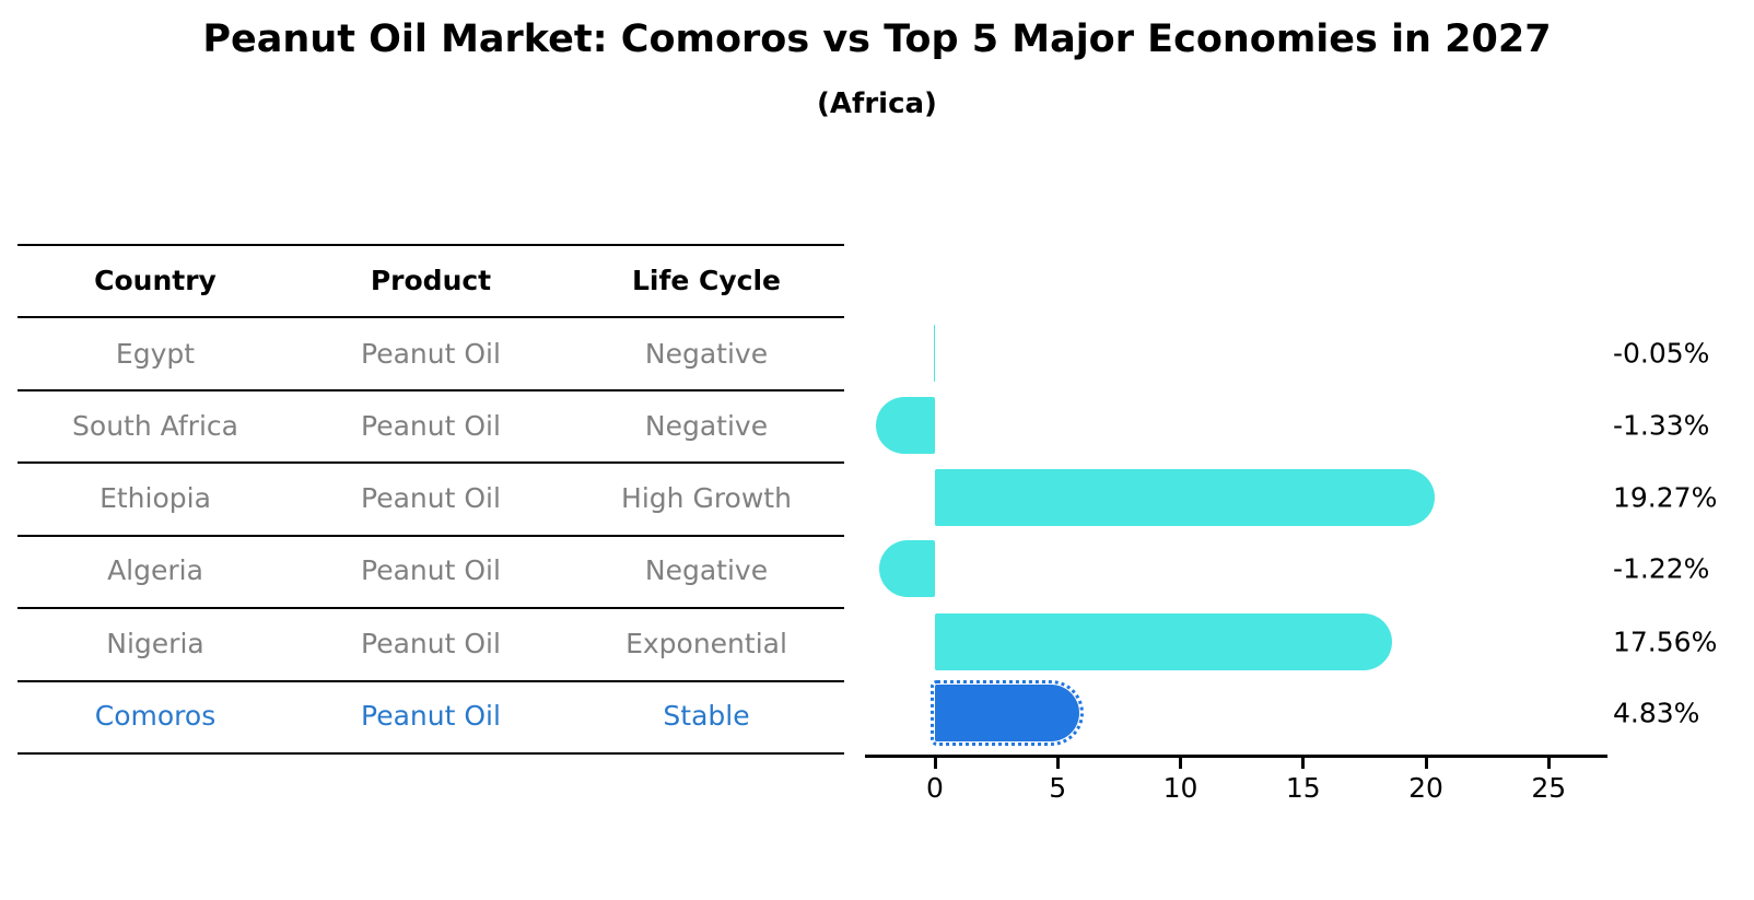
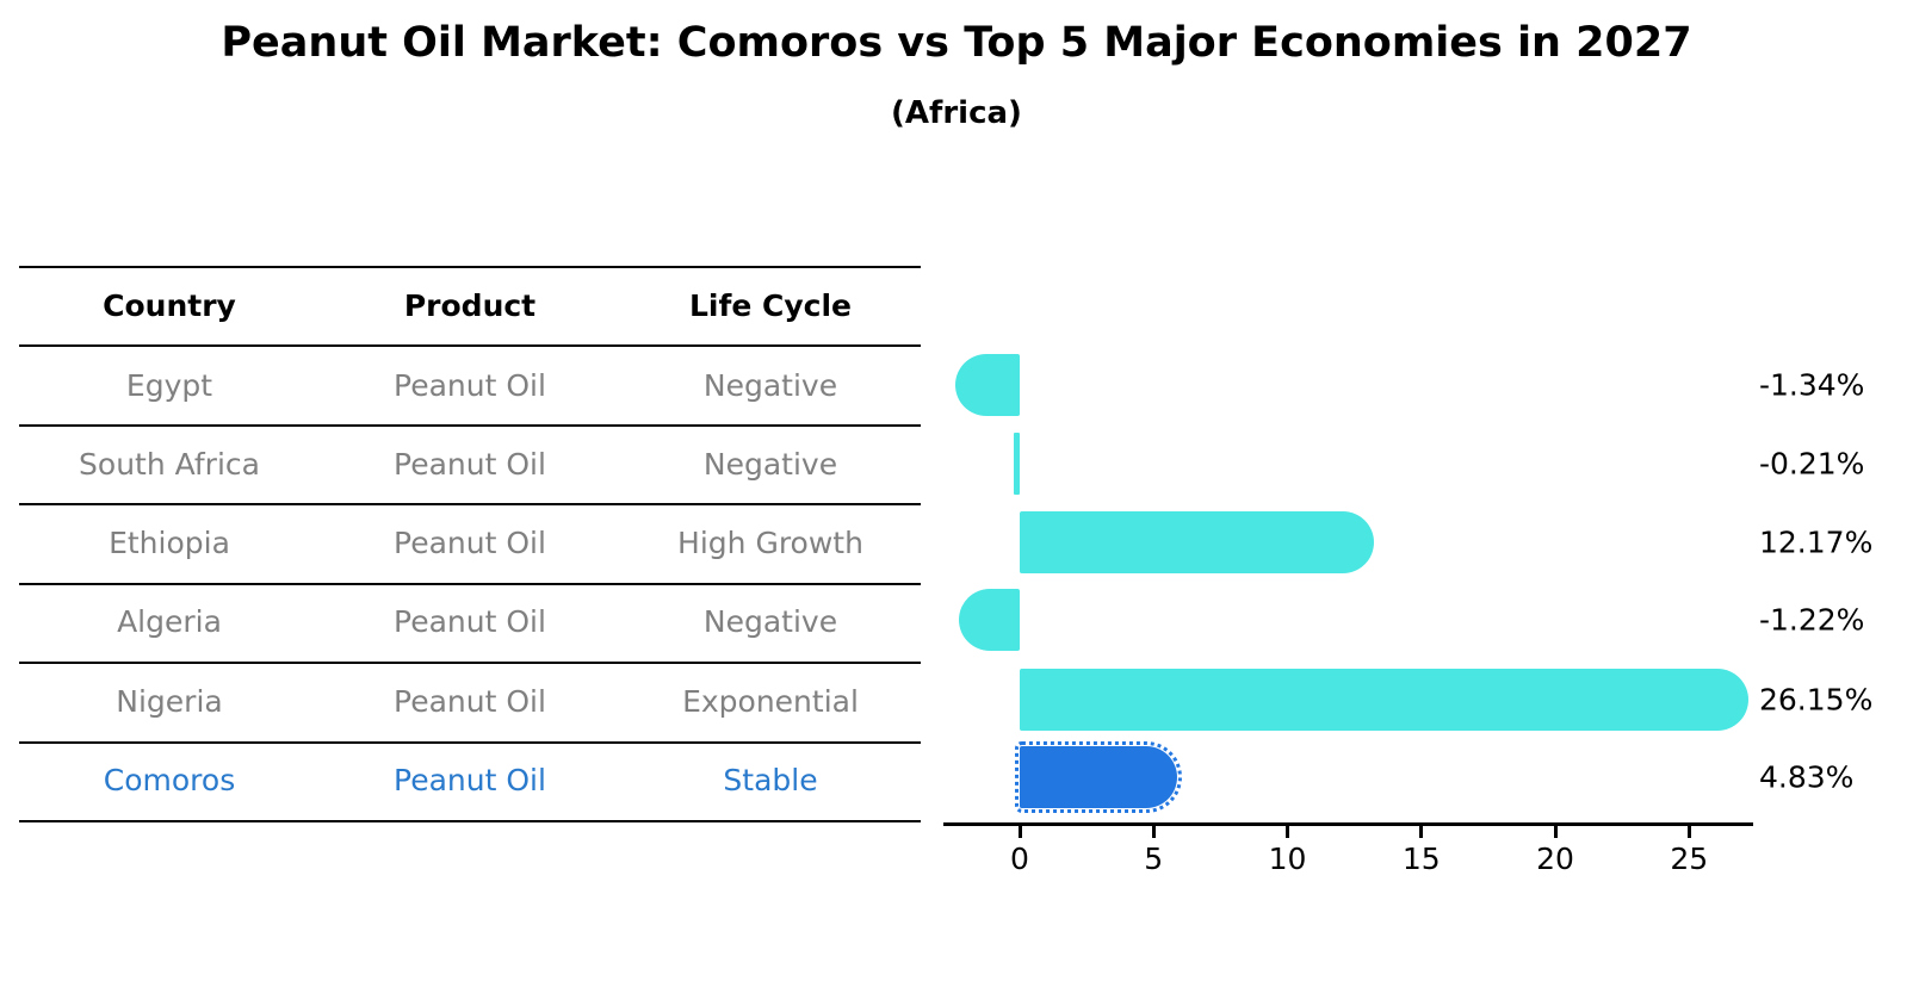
Egypt: -0.05% -> -1.34%
South Africa: -1.33% -> -0.21%
Ethiopia: 19.27% -> 12.17%
Nigeria: 17.56% -> 26.15%
